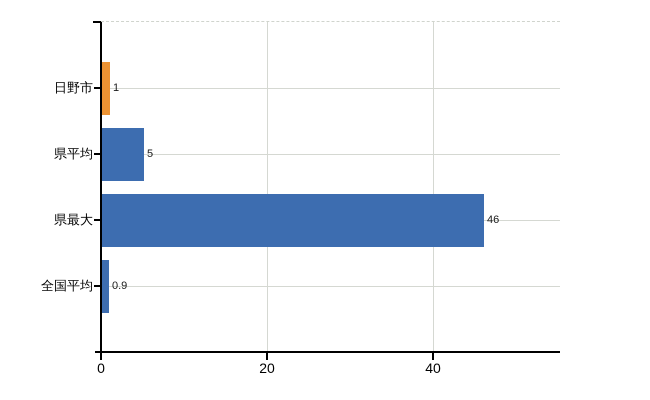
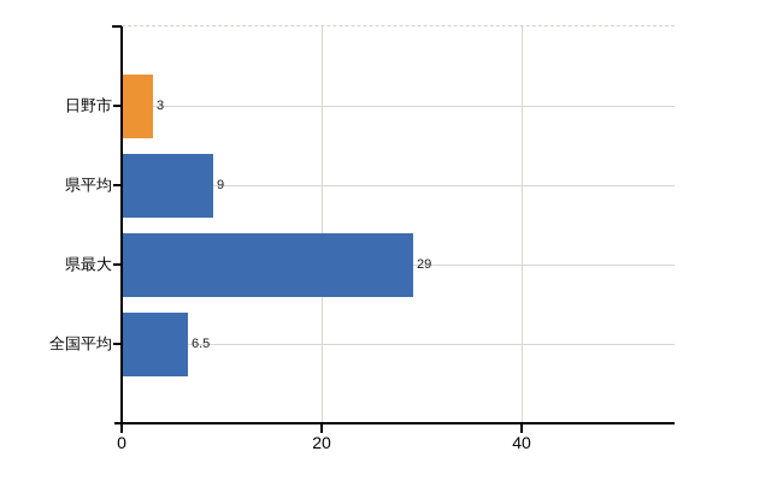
日野市: 1 -> 3
県平均: 5 -> 9
県最大: 46 -> 29
全国平均: 0.9 -> 6.5
